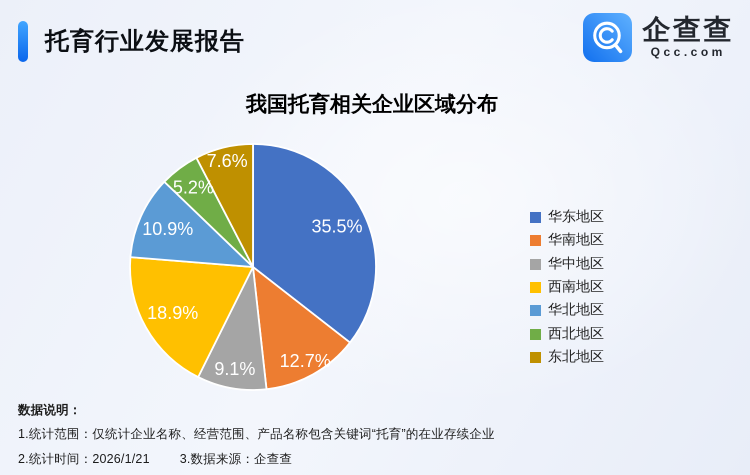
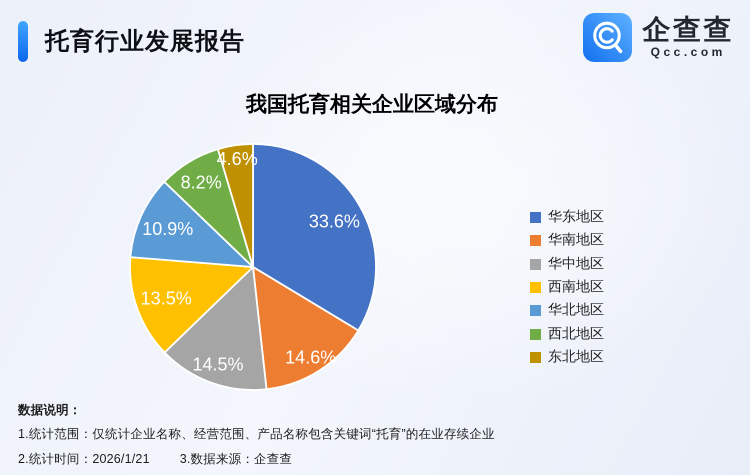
华东地区: 35.5% -> 33.6%
华南地区: 12.7% -> 14.6%
华中地区: 9.1% -> 14.5%
西南地区: 18.9% -> 13.5%
西北地区: 5.2% -> 8.2%
东北地区: 7.6% -> 4.6%
